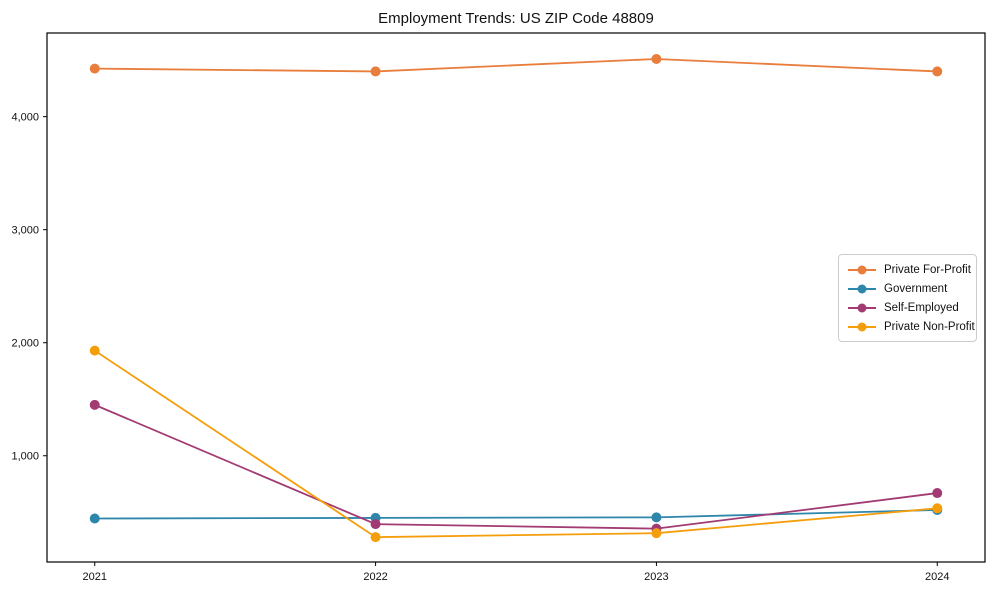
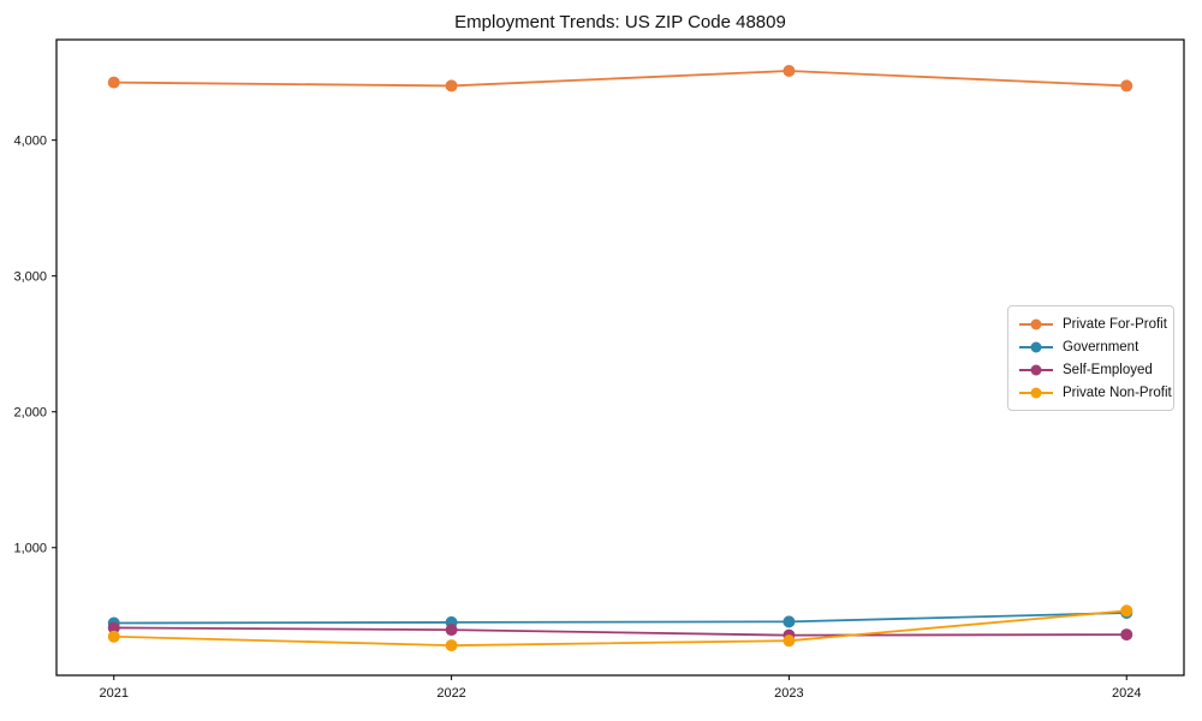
Self-Employed/2021: 1450 -> 410
Private Non-Profit/2021: 1930 -> 340
Self-Employed/2024: 670 -> 360
